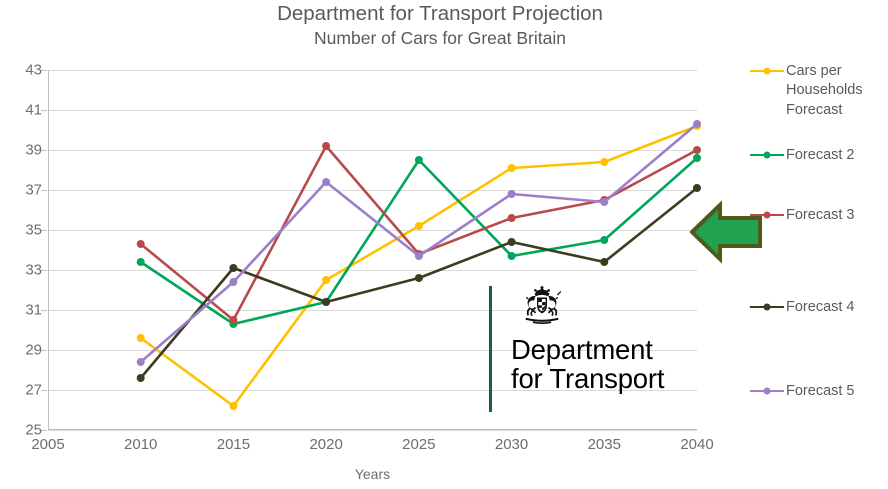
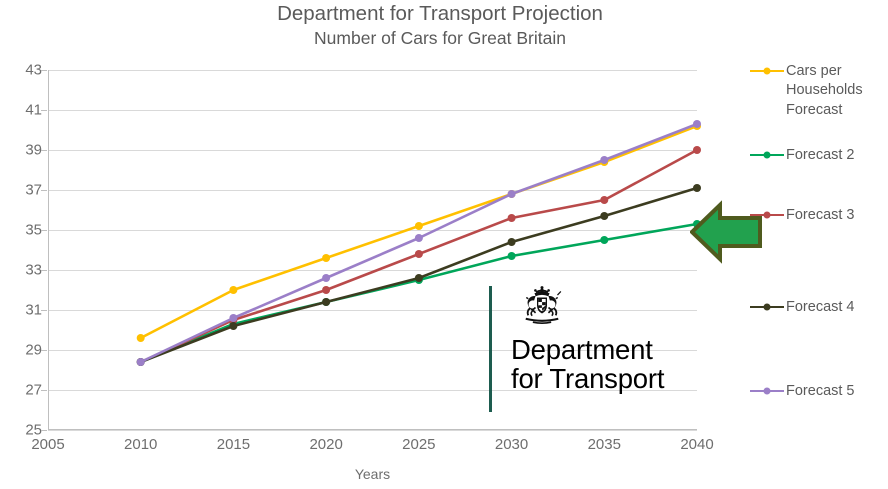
Forecast 2/2010: 33.4 -> 28.4
Forecast 3/2010: 34.3 -> 28.4
Forecast 4/2010: 27.6 -> 28.4
Cars per Households Forecast/2015: 26.2 -> 32.0
Forecast 4/2015: 33.1 -> 30.2
Forecast 5/2015: 32.4 -> 30.6
Cars per Households Forecast/2020: 32.5 -> 33.6
Forecast 3/2020: 39.2 -> 32.0
Forecast 5/2020: 37.4 -> 32.6
Forecast 2/2025: 38.5 -> 32.5
Forecast 5/2025: 33.7 -> 34.6
Cars per Households Forecast/2030: 38.1 -> 36.8
Forecast 4/2035: 33.4 -> 35.7
Forecast 5/2035: 36.4 -> 38.5
Forecast 2/2040: 38.6 -> 35.3
